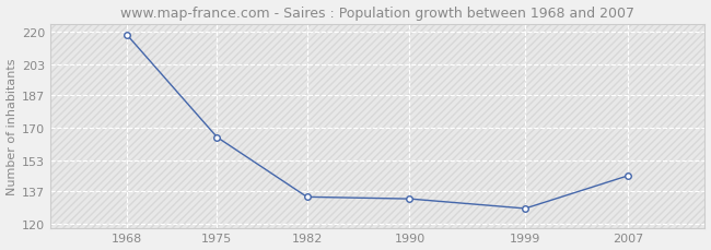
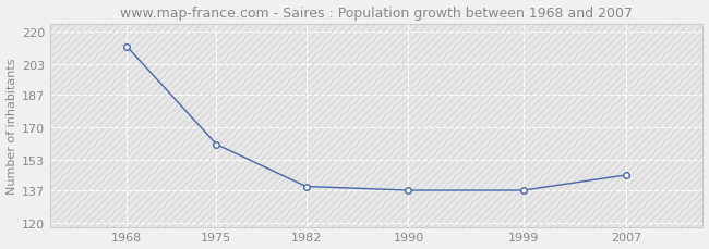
1968: 218 -> 212
1975: 165 -> 161
1982: 134 -> 139
1990: 133 -> 137
1999: 128 -> 137
